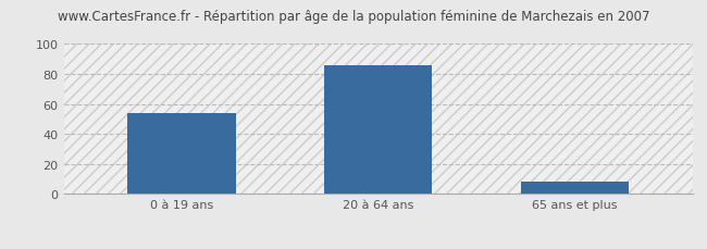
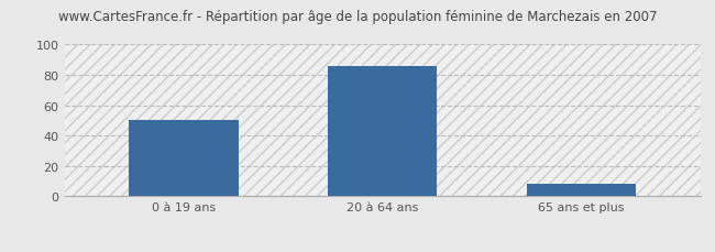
0 à 19 ans: 54 -> 50
